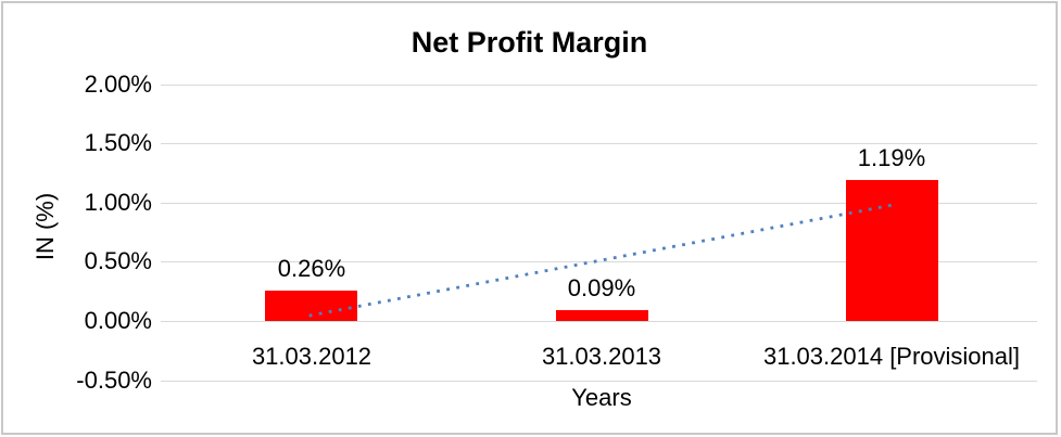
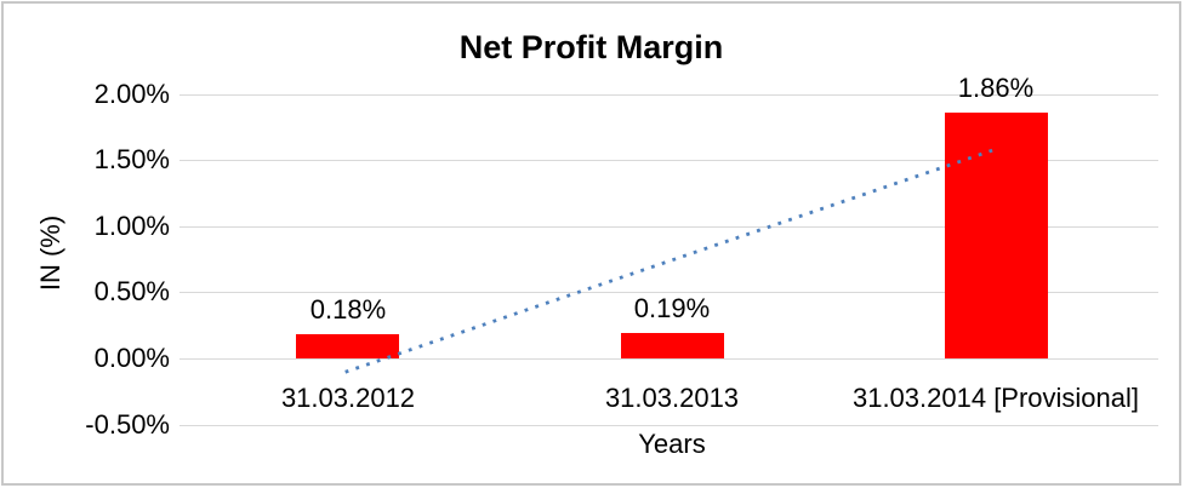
31.03.2012: 0.26% -> 0.18%
31.03.2013: 0.09% -> 0.19%
31.03.2014 [Provisional]: 1.19% -> 1.86%
